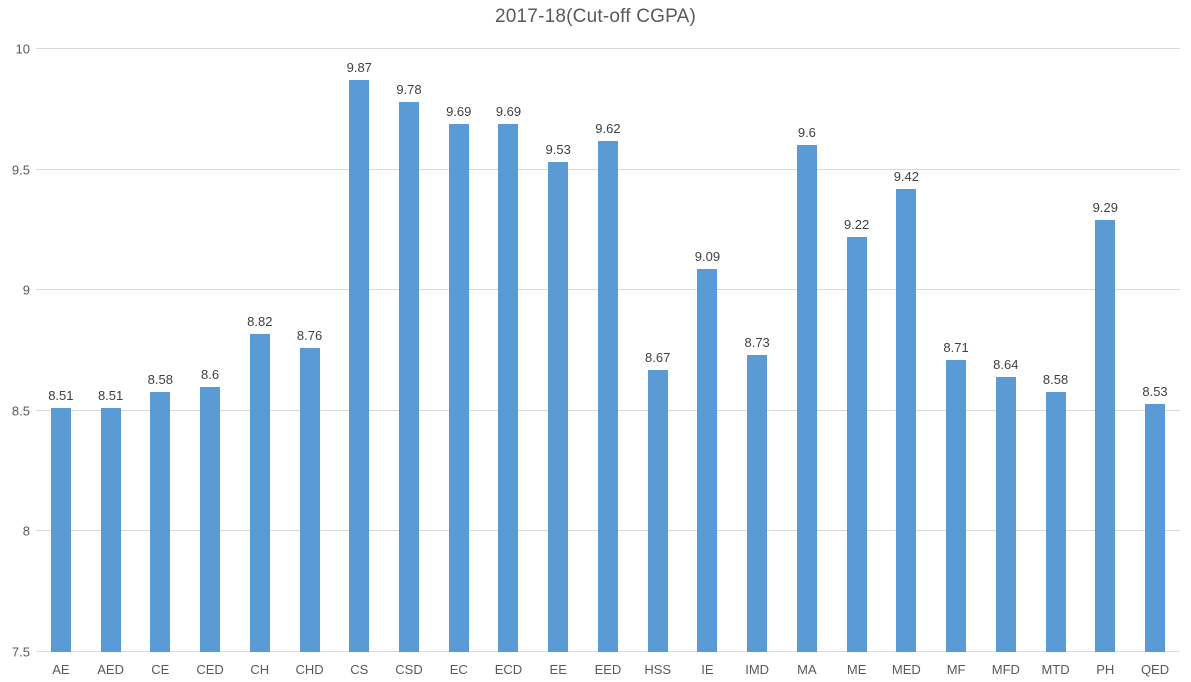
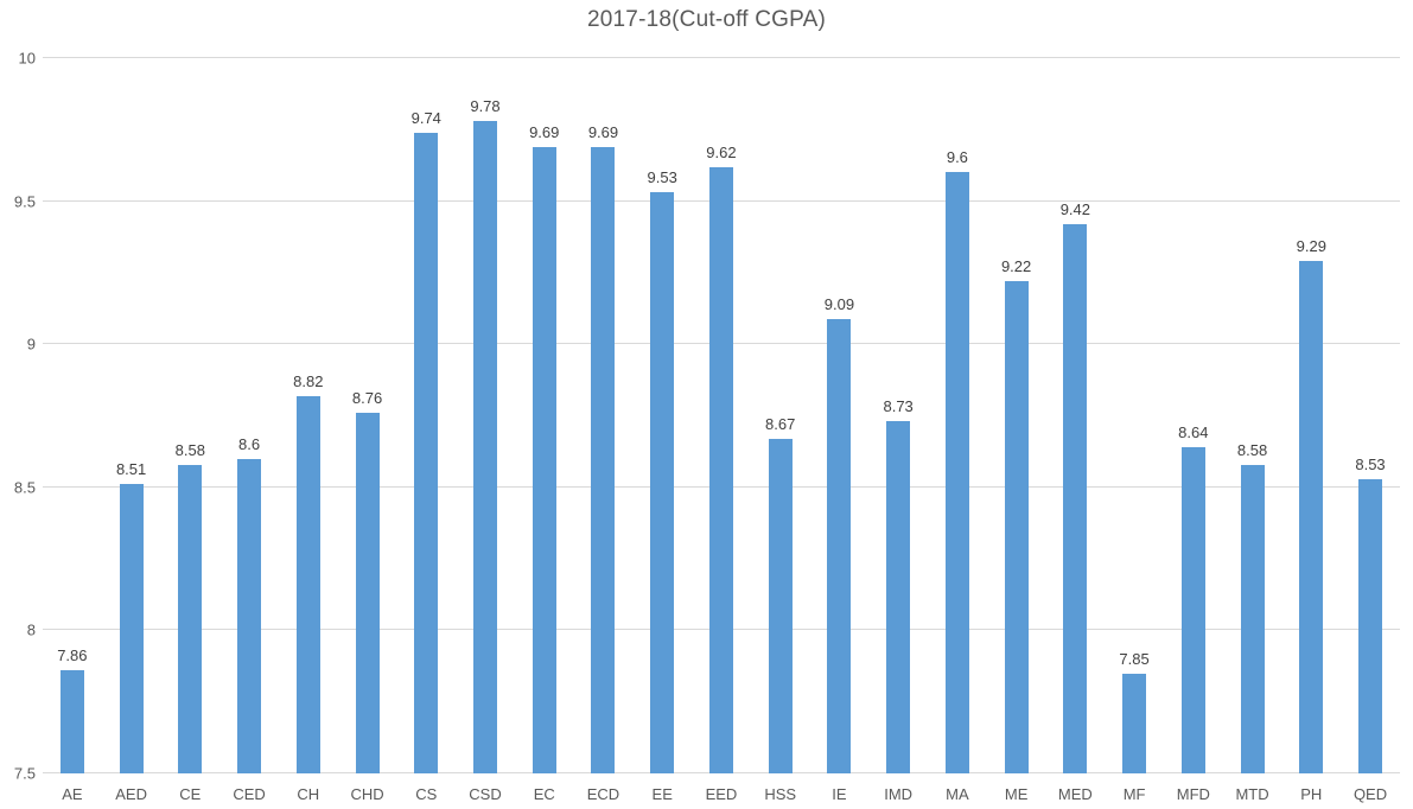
AE: 8.51 -> 7.86
CS: 9.87 -> 9.74
MF: 8.71 -> 7.85
